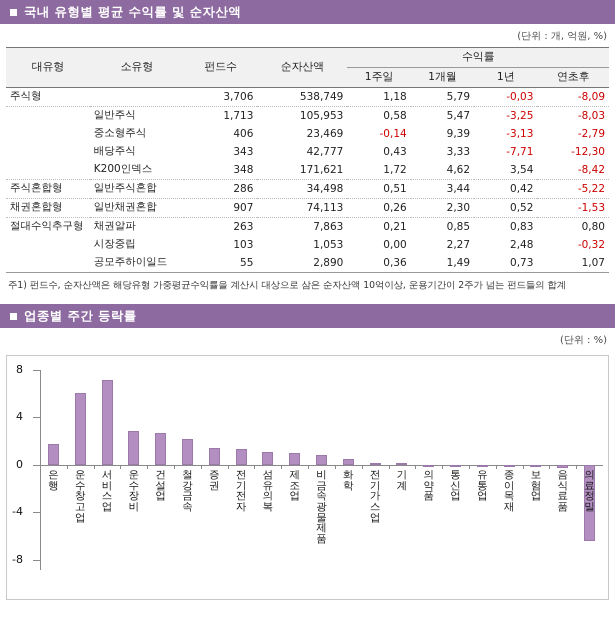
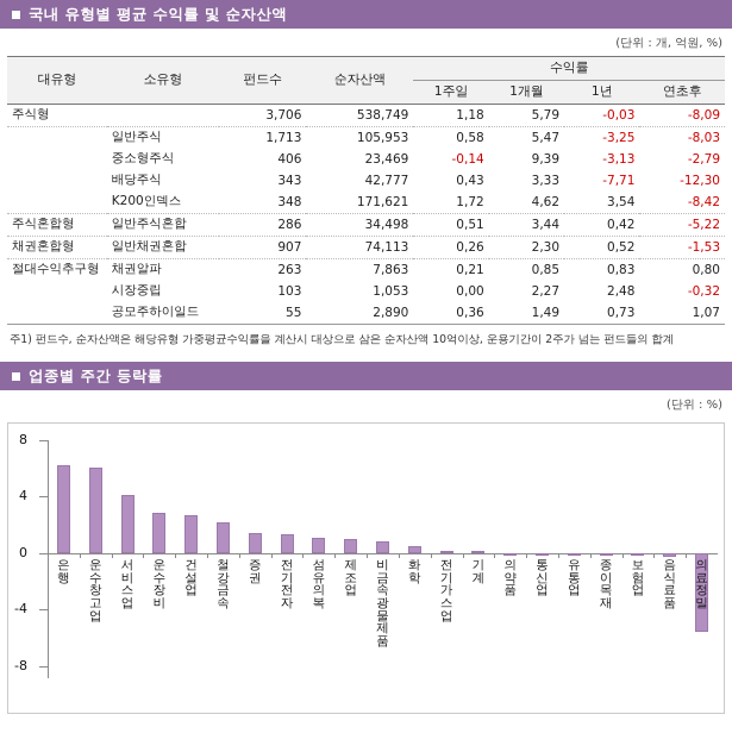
은행: 1.8 -> 6.2
서비스업: 7.2 -> 4.1
의료정밀: -6.4 -> -5.6
